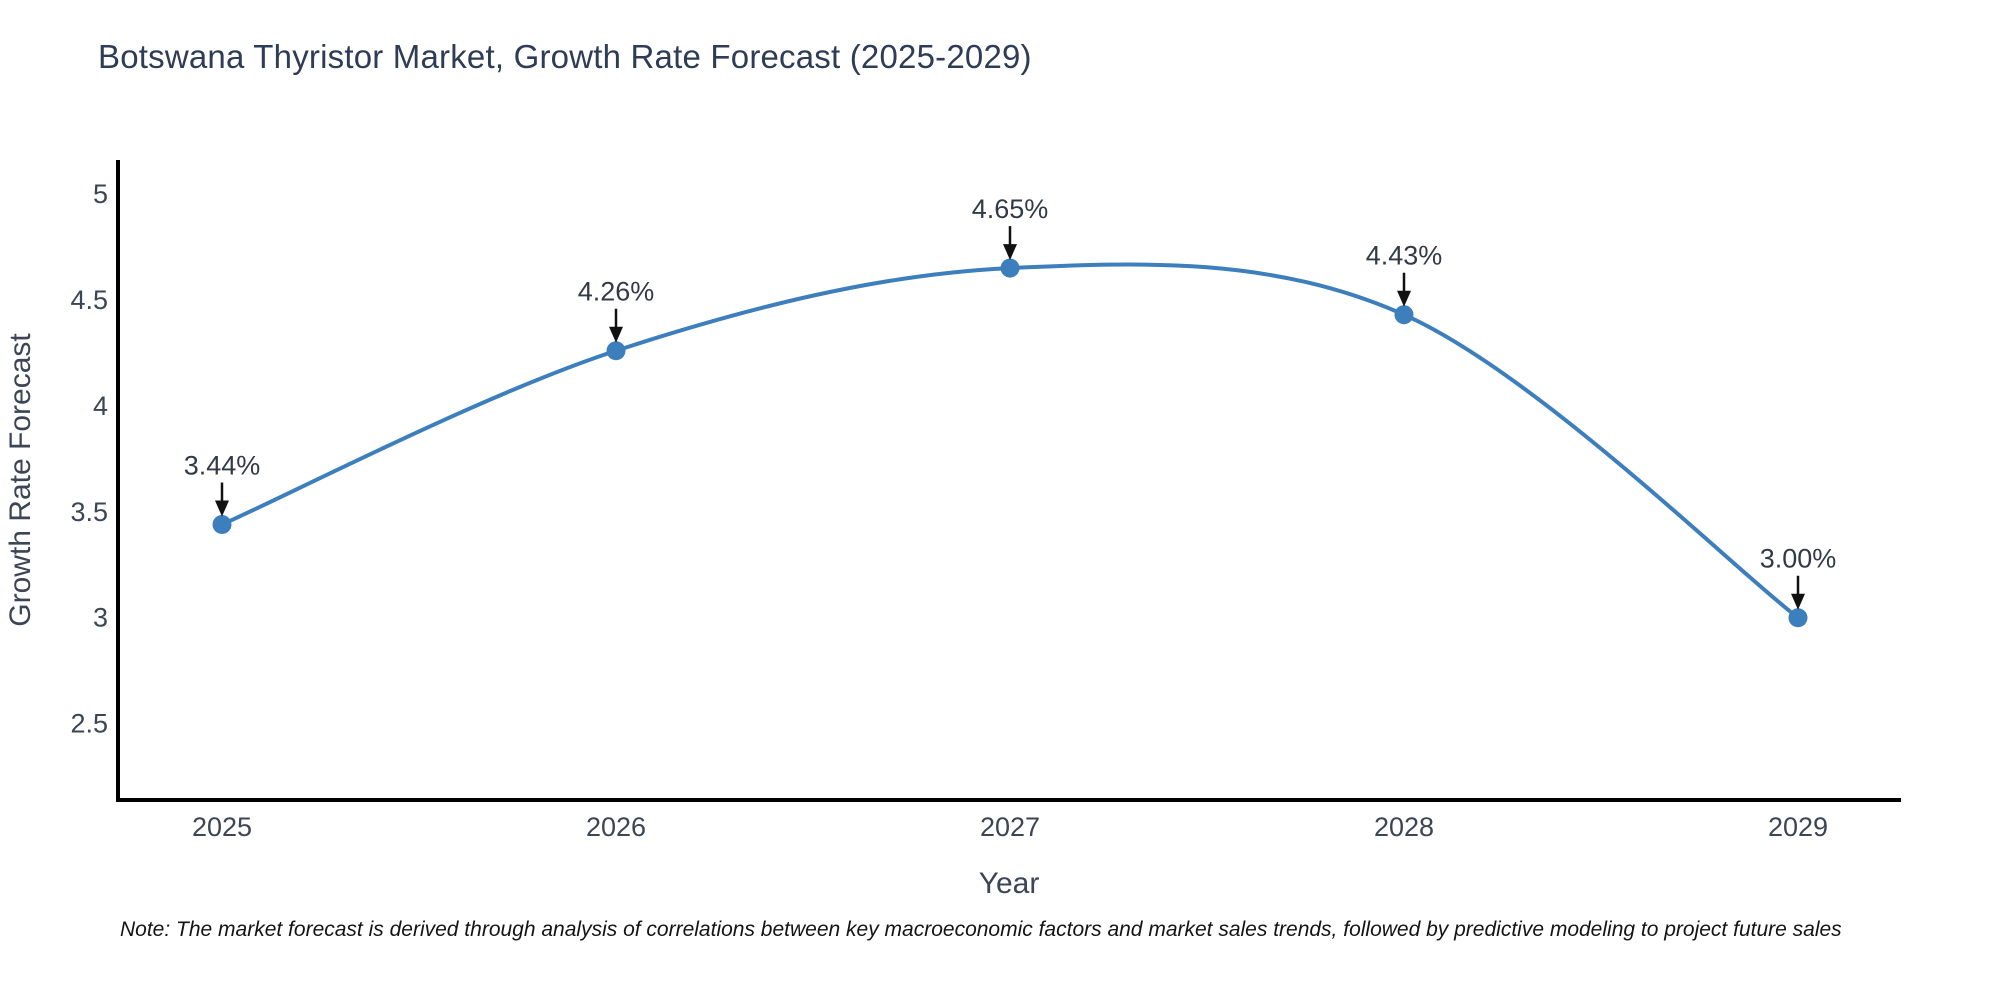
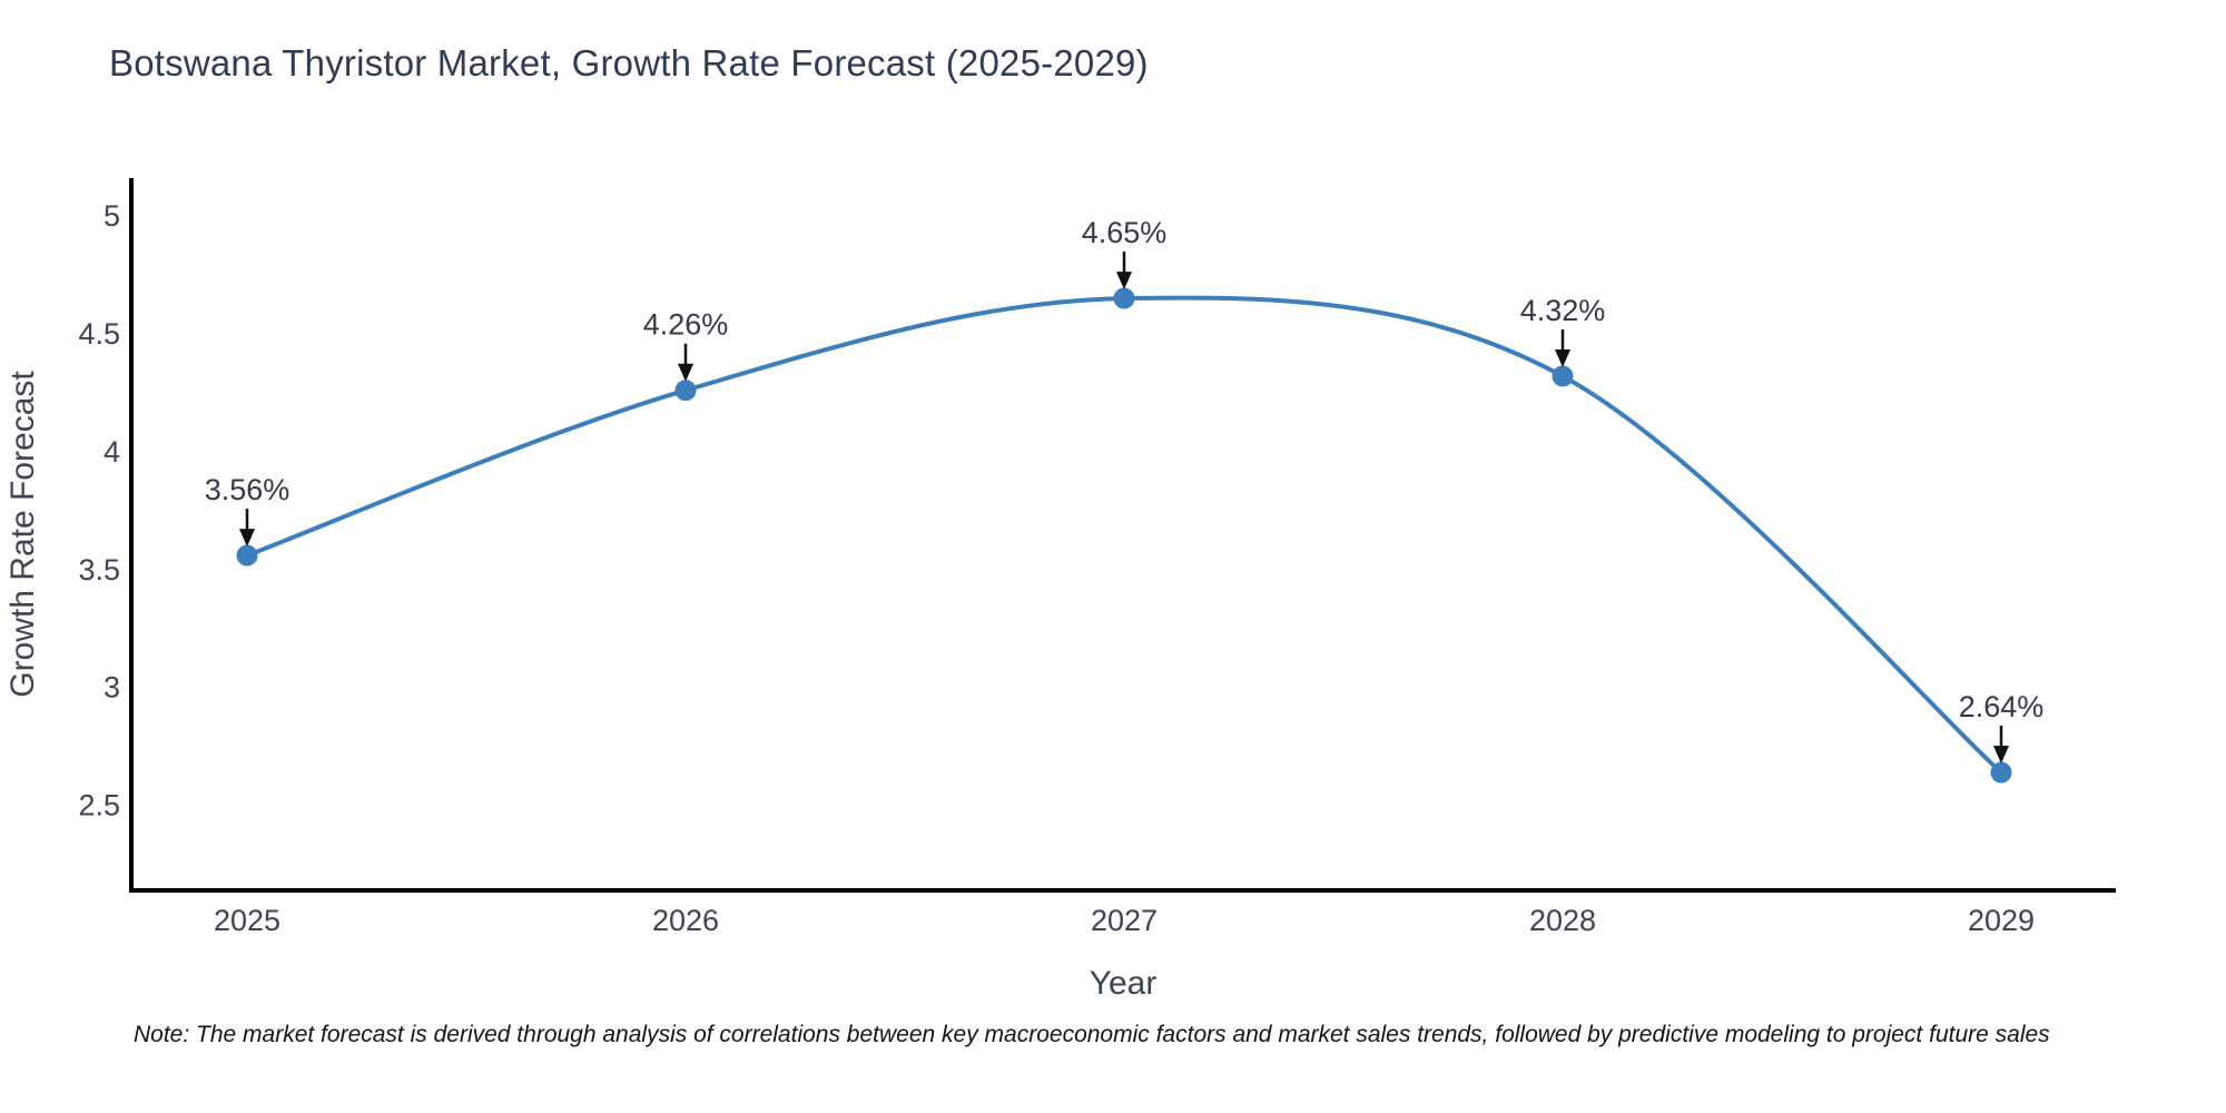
2025: 3.44% -> 3.56%
2028: 4.43% -> 4.32%
2029: 3.00% -> 2.64%
